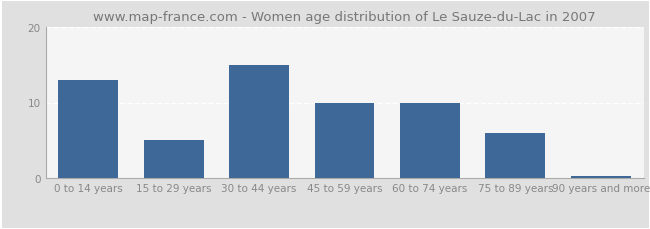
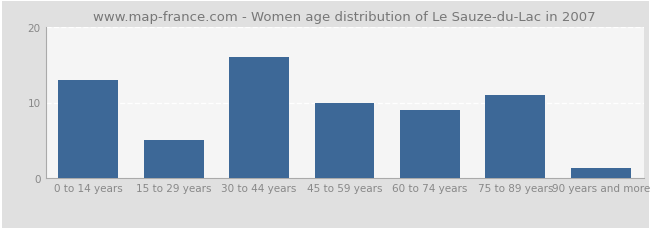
30 to 44 years: 15.0 -> 16.0
60 to 74 years: 10.0 -> 9.0
75 to 89 years: 6.0 -> 11.0
90 years and more: 0.3 -> 1.4
